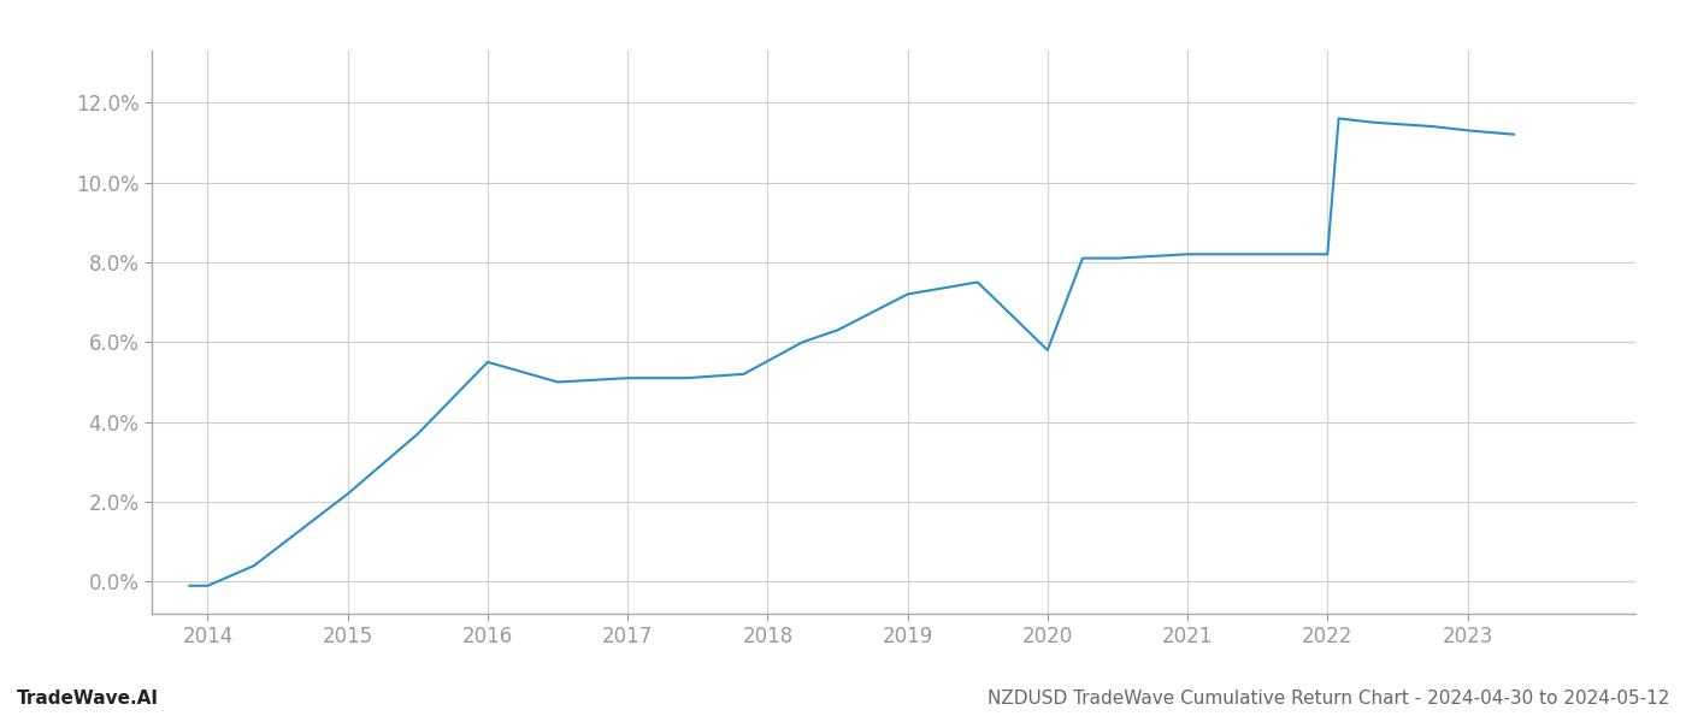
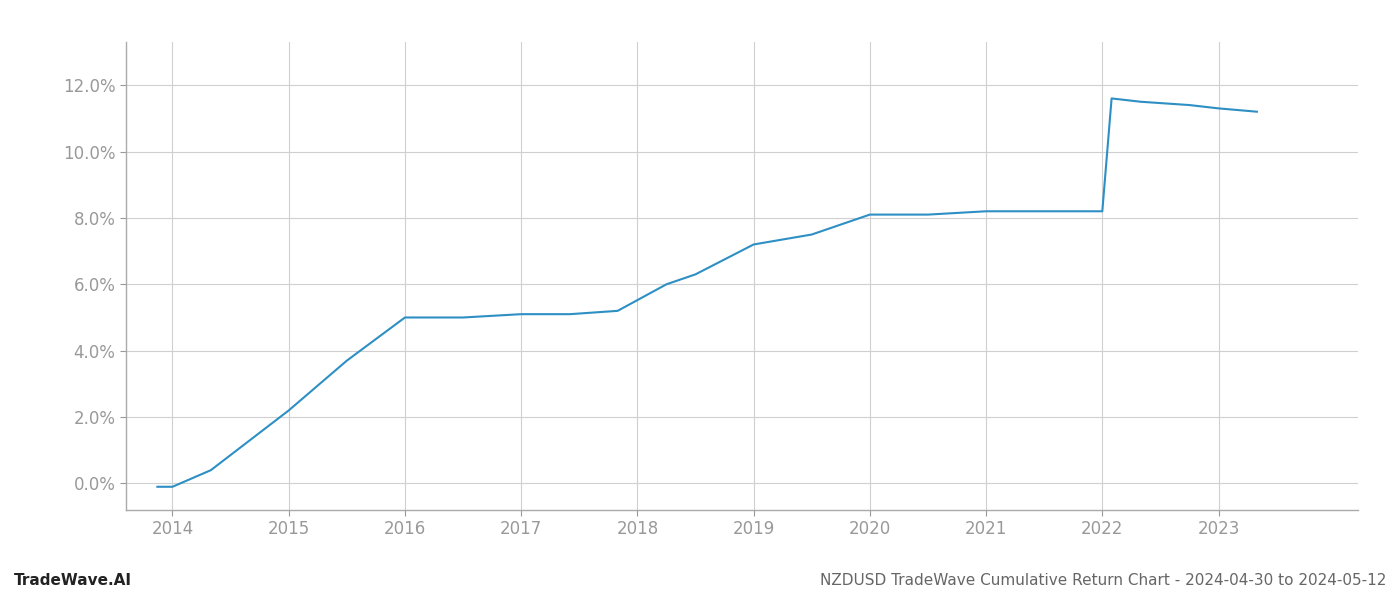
2016: 5.5% -> 5.0%
2020: 5.8% -> 8.1%
